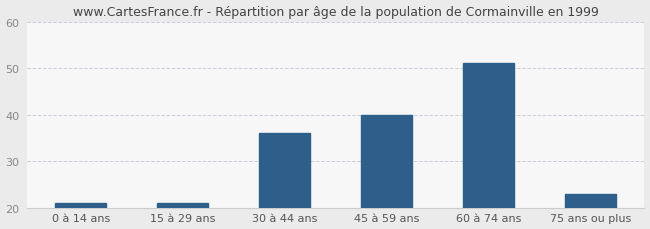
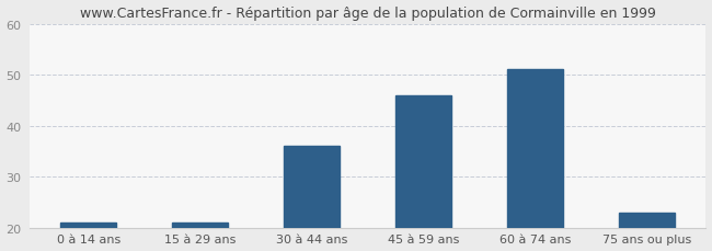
45 à 59 ans: 40 -> 46
